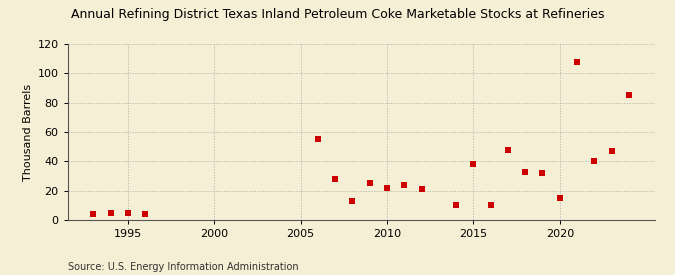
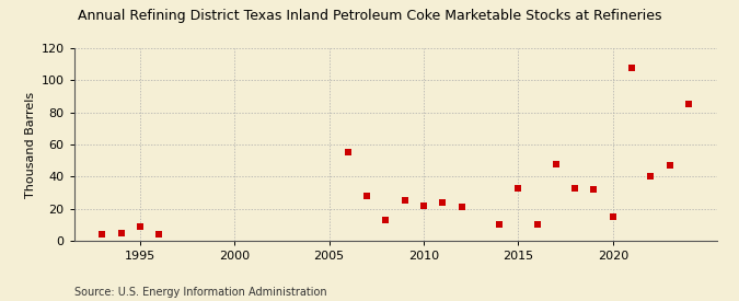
1995: 5 -> 9
2015: 38 -> 33
